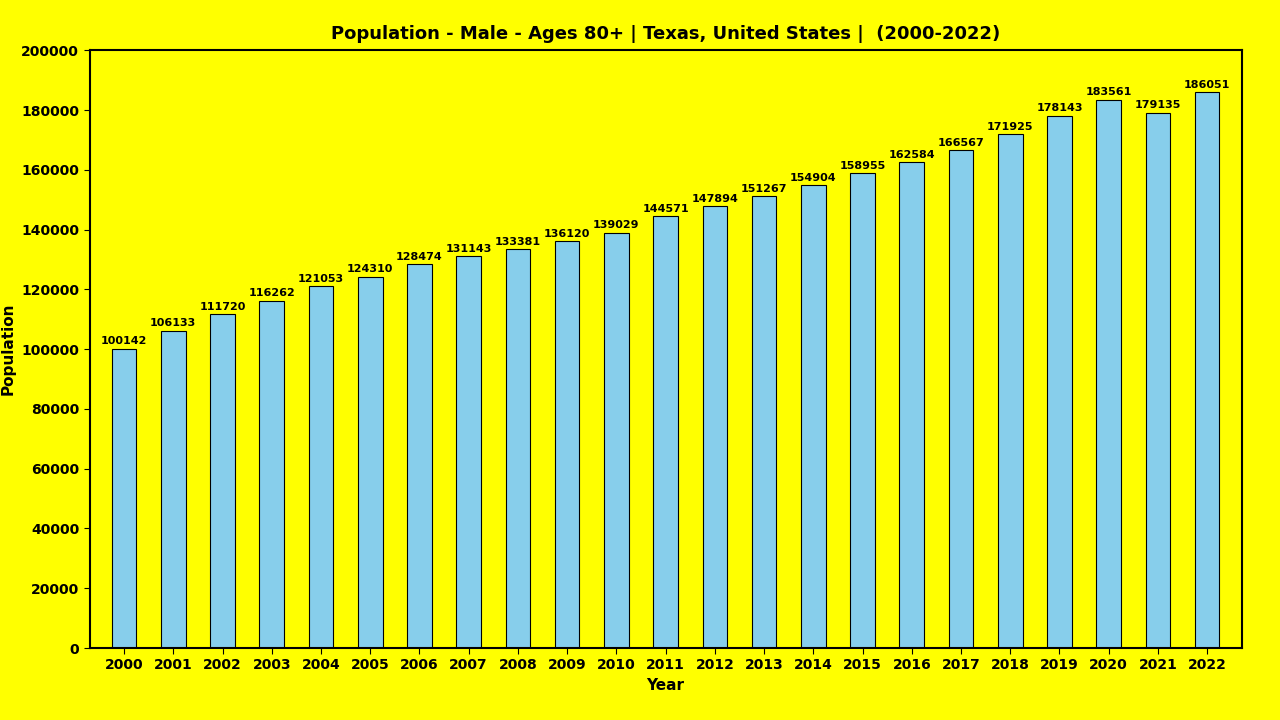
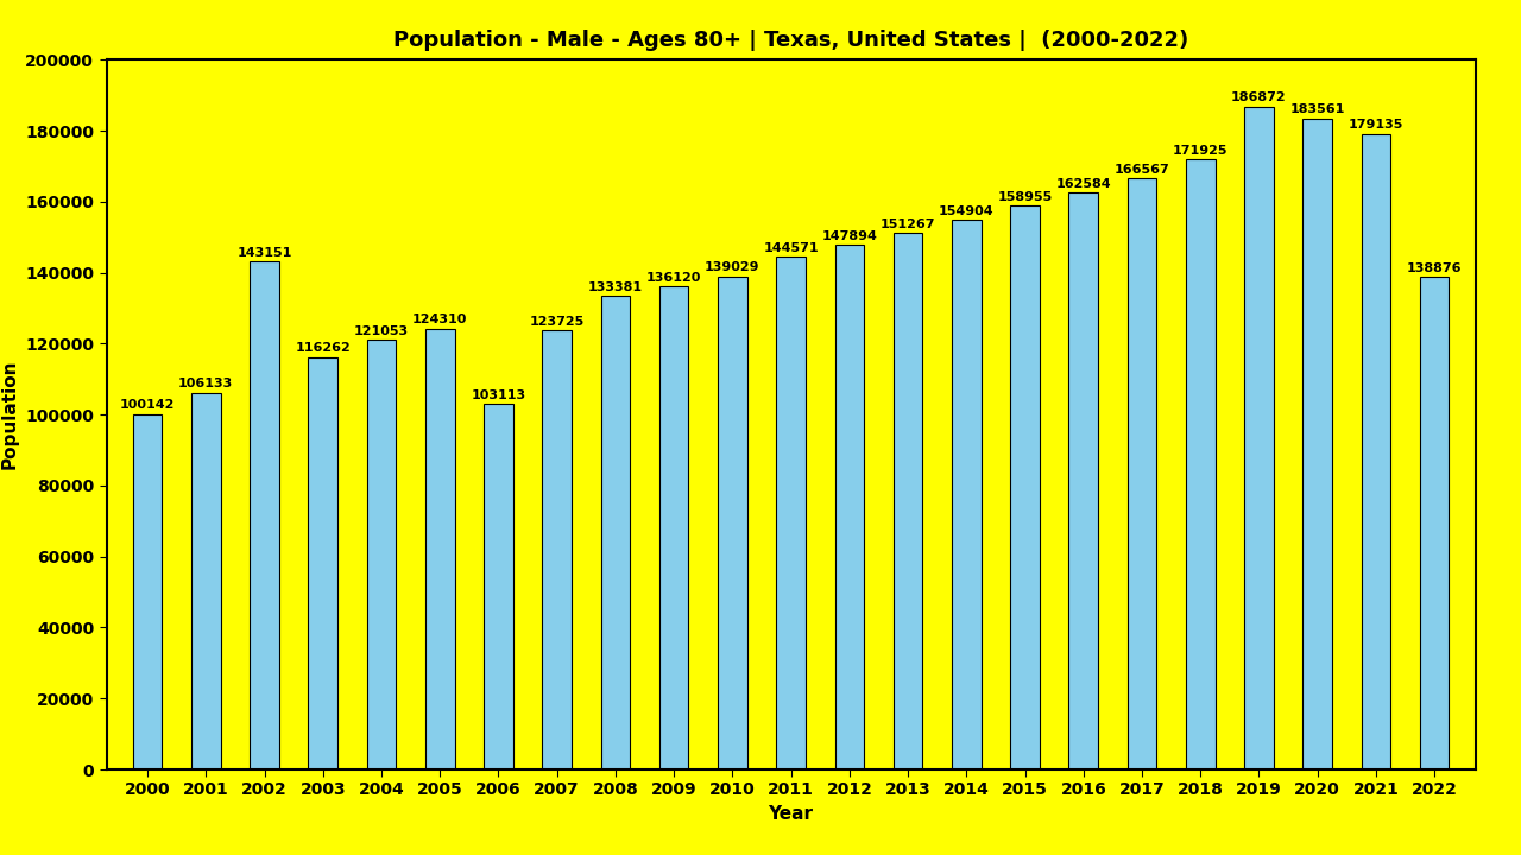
2002: 111720 -> 143151
2006: 128474 -> 103113
2007: 131143 -> 123725
2019: 178143 -> 186872
2022: 186051 -> 138876
